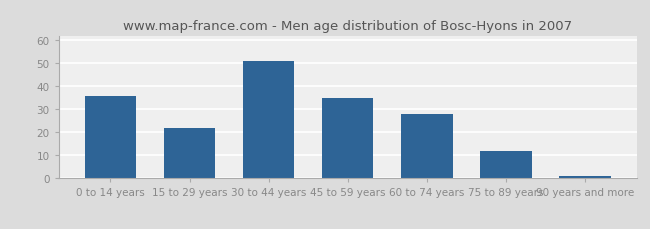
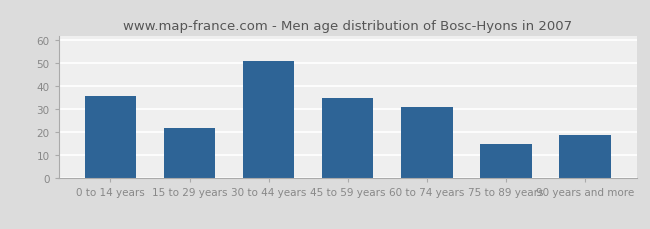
60 to 74 years: 28 -> 31
75 to 89 years: 12 -> 15
90 years and more: 1 -> 19
